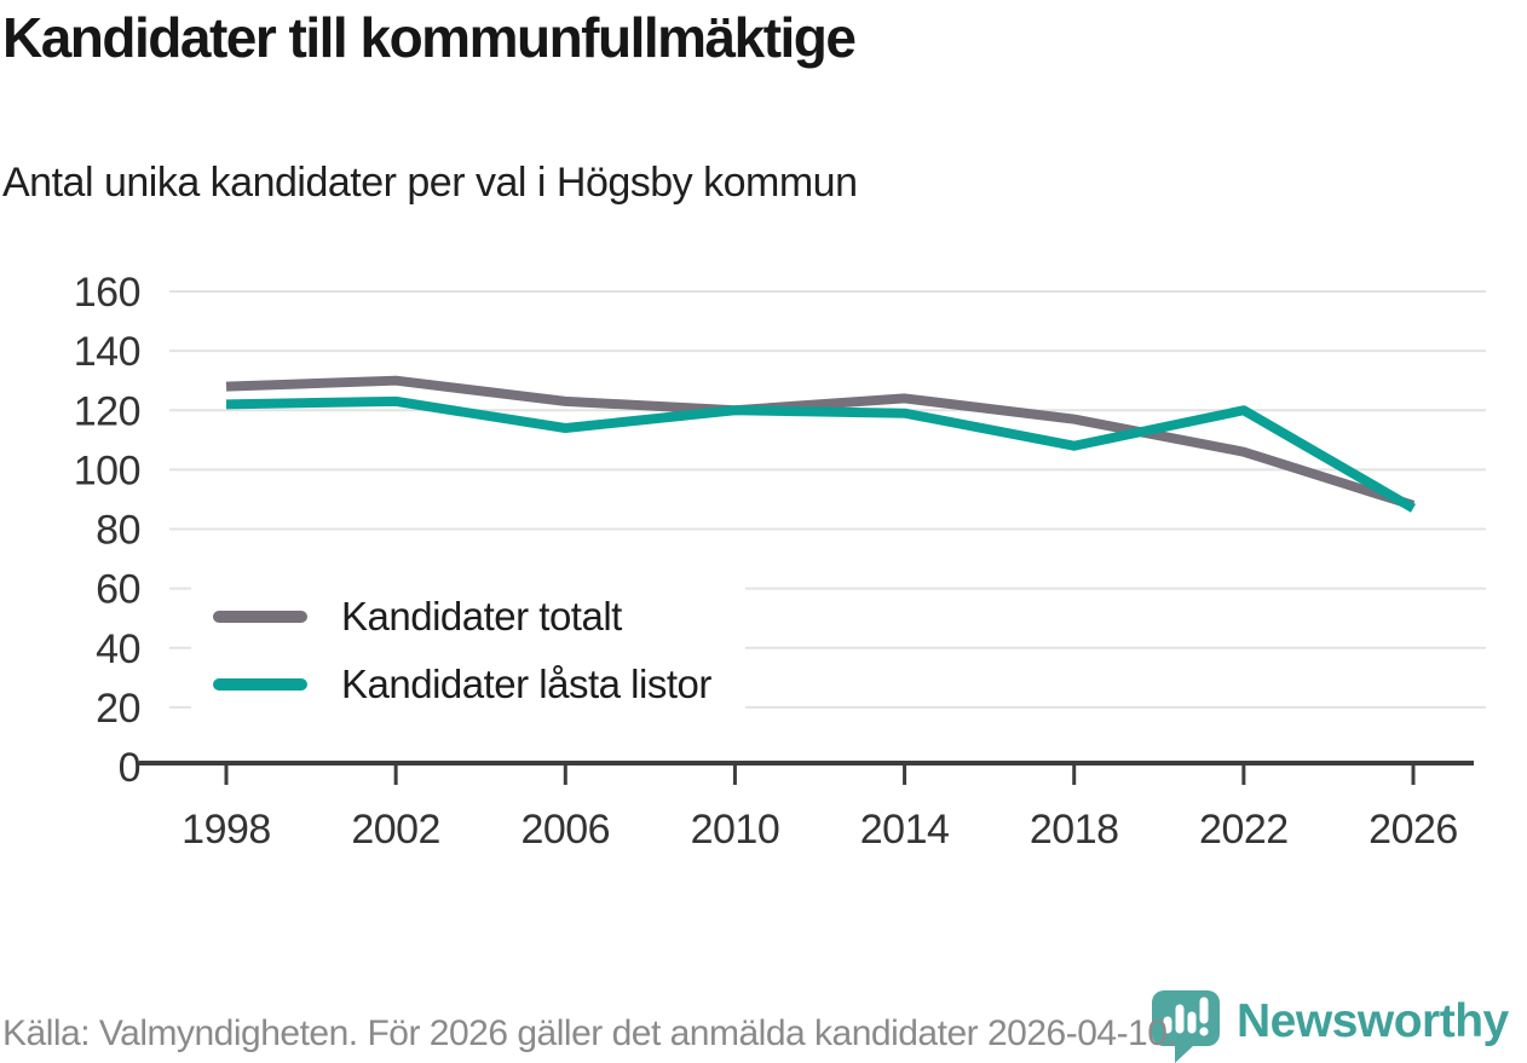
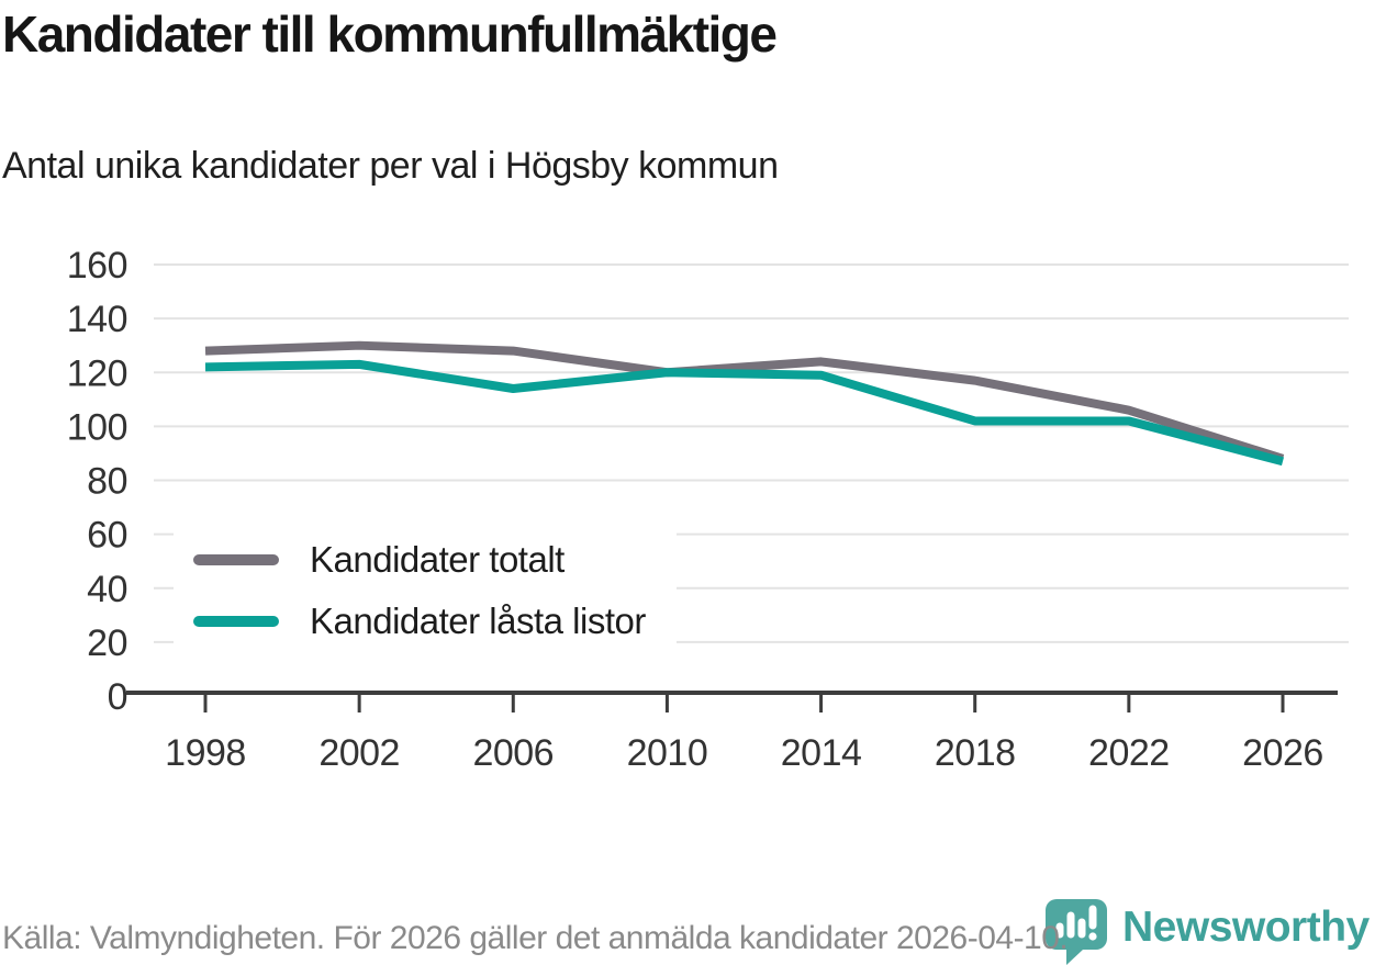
Kandidater totalt/2006: 123 -> 128
Kandidater låsta listor/2018: 108 -> 102
Kandidater låsta listor/2022: 120 -> 102
